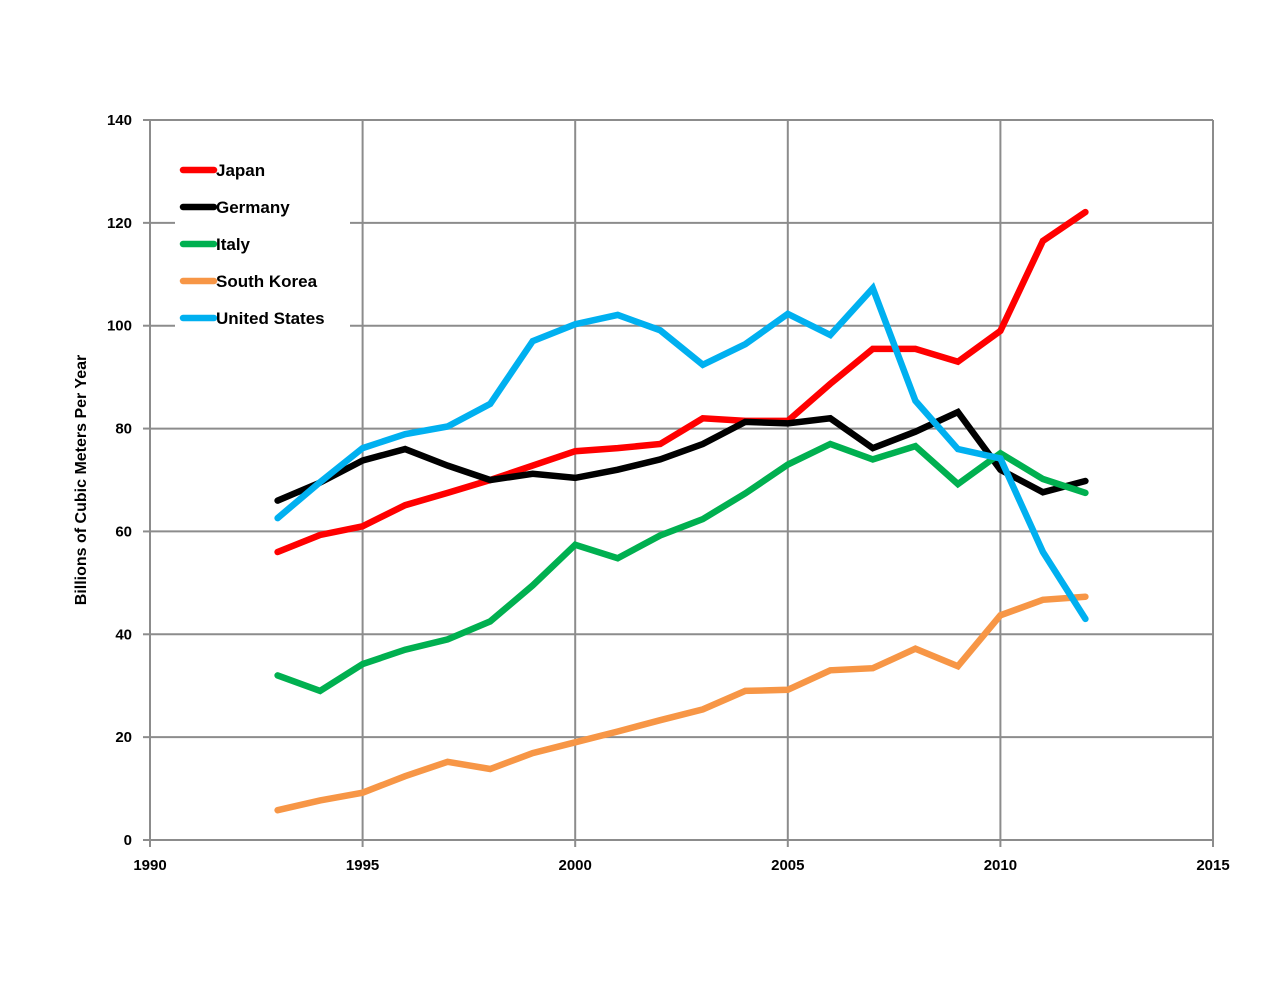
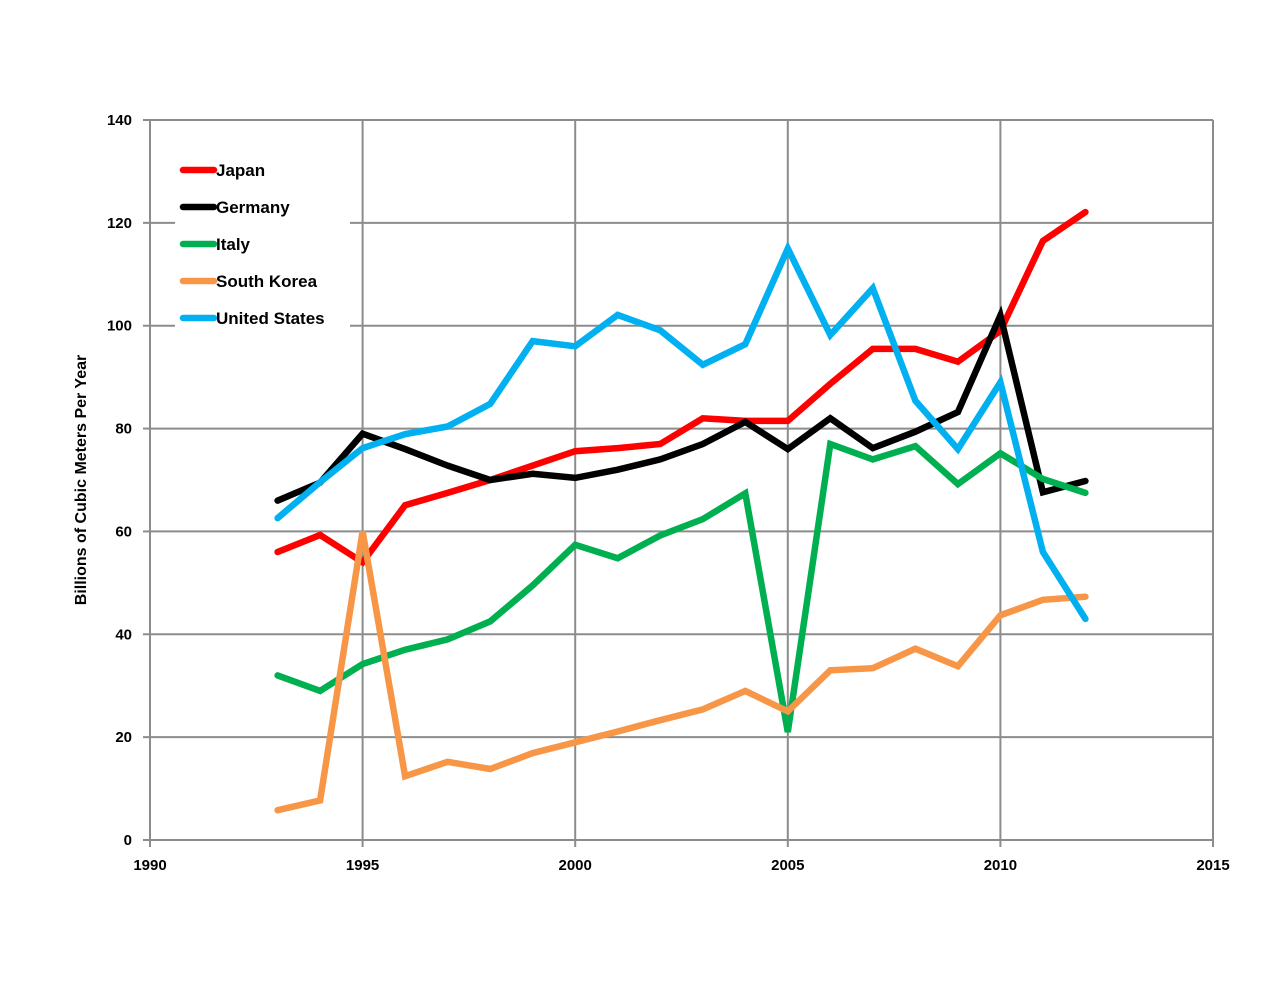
Japan/1995: 61 -> 54
Germany/1995: 74 -> 79
South Korea/1995: 9 -> 60
United States/2000: 100 -> 96
Germany/2005: 81 -> 76
Italy/2005: 73 -> 21
South Korea/2005: 29 -> 25
United States/2005: 102 -> 115
Germany/2010: 72 -> 102
United States/2010: 74 -> 89
